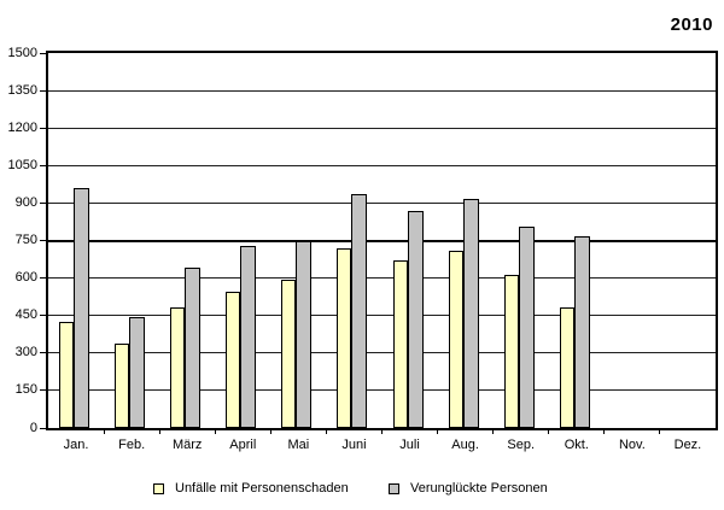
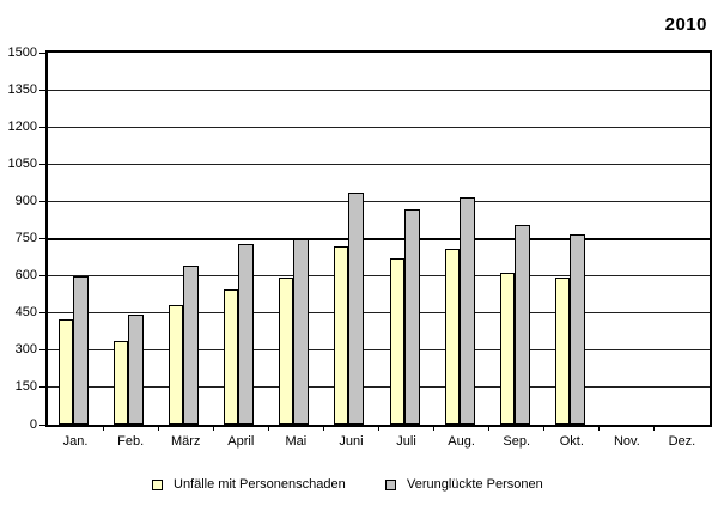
Verunglückte Personen/Jan.: 960 -> 600
Unfälle mit Personenschaden/Okt.: 480 -> 600
